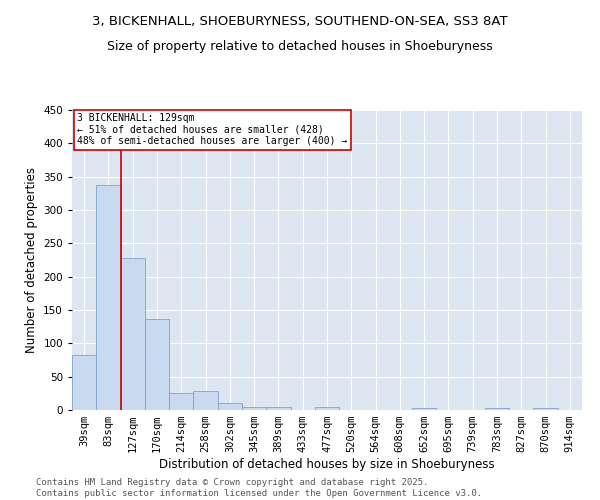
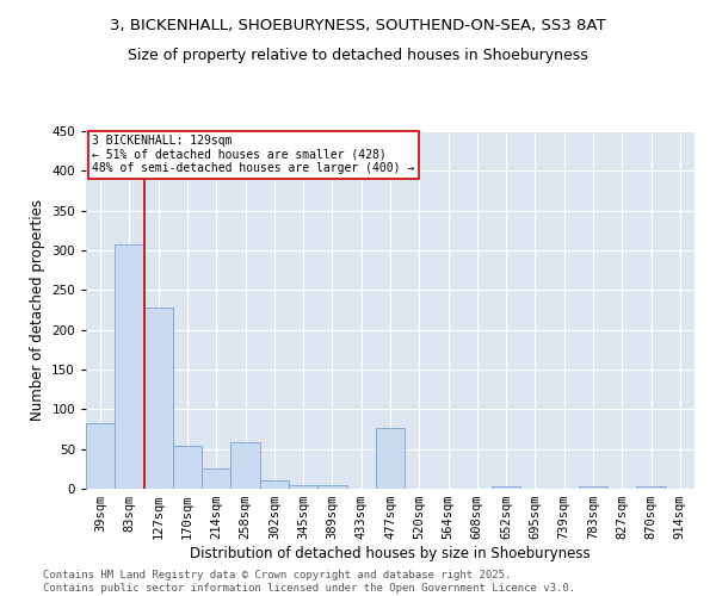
83sqm: 337 -> 308
170sqm: 137 -> 54
258sqm: 28 -> 58
477sqm: 5 -> 76
